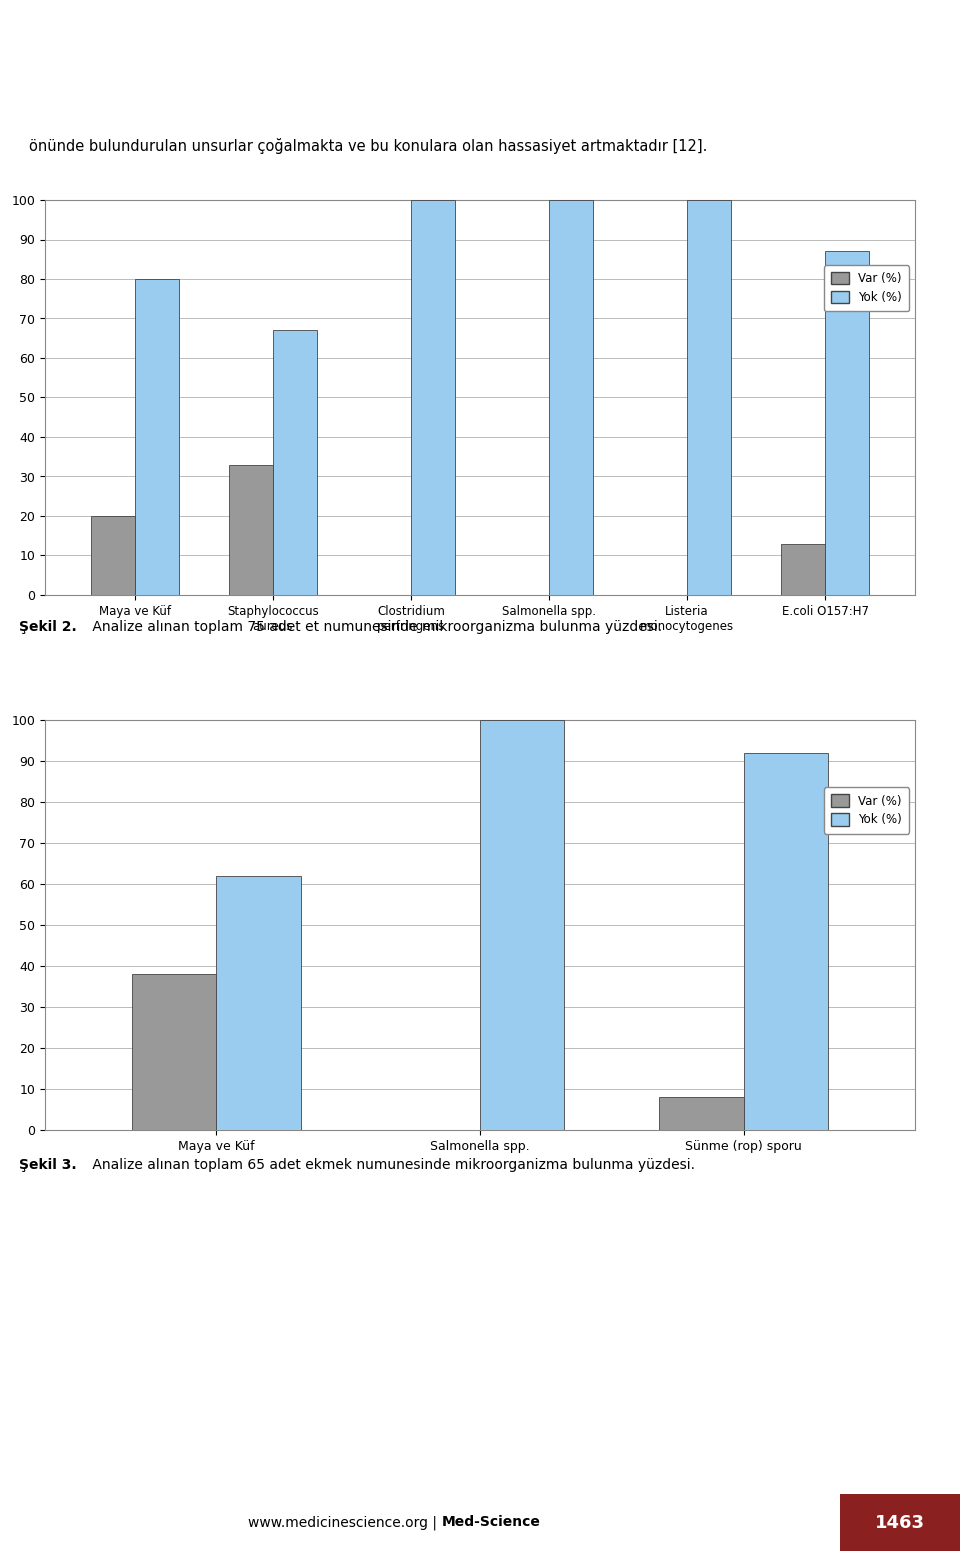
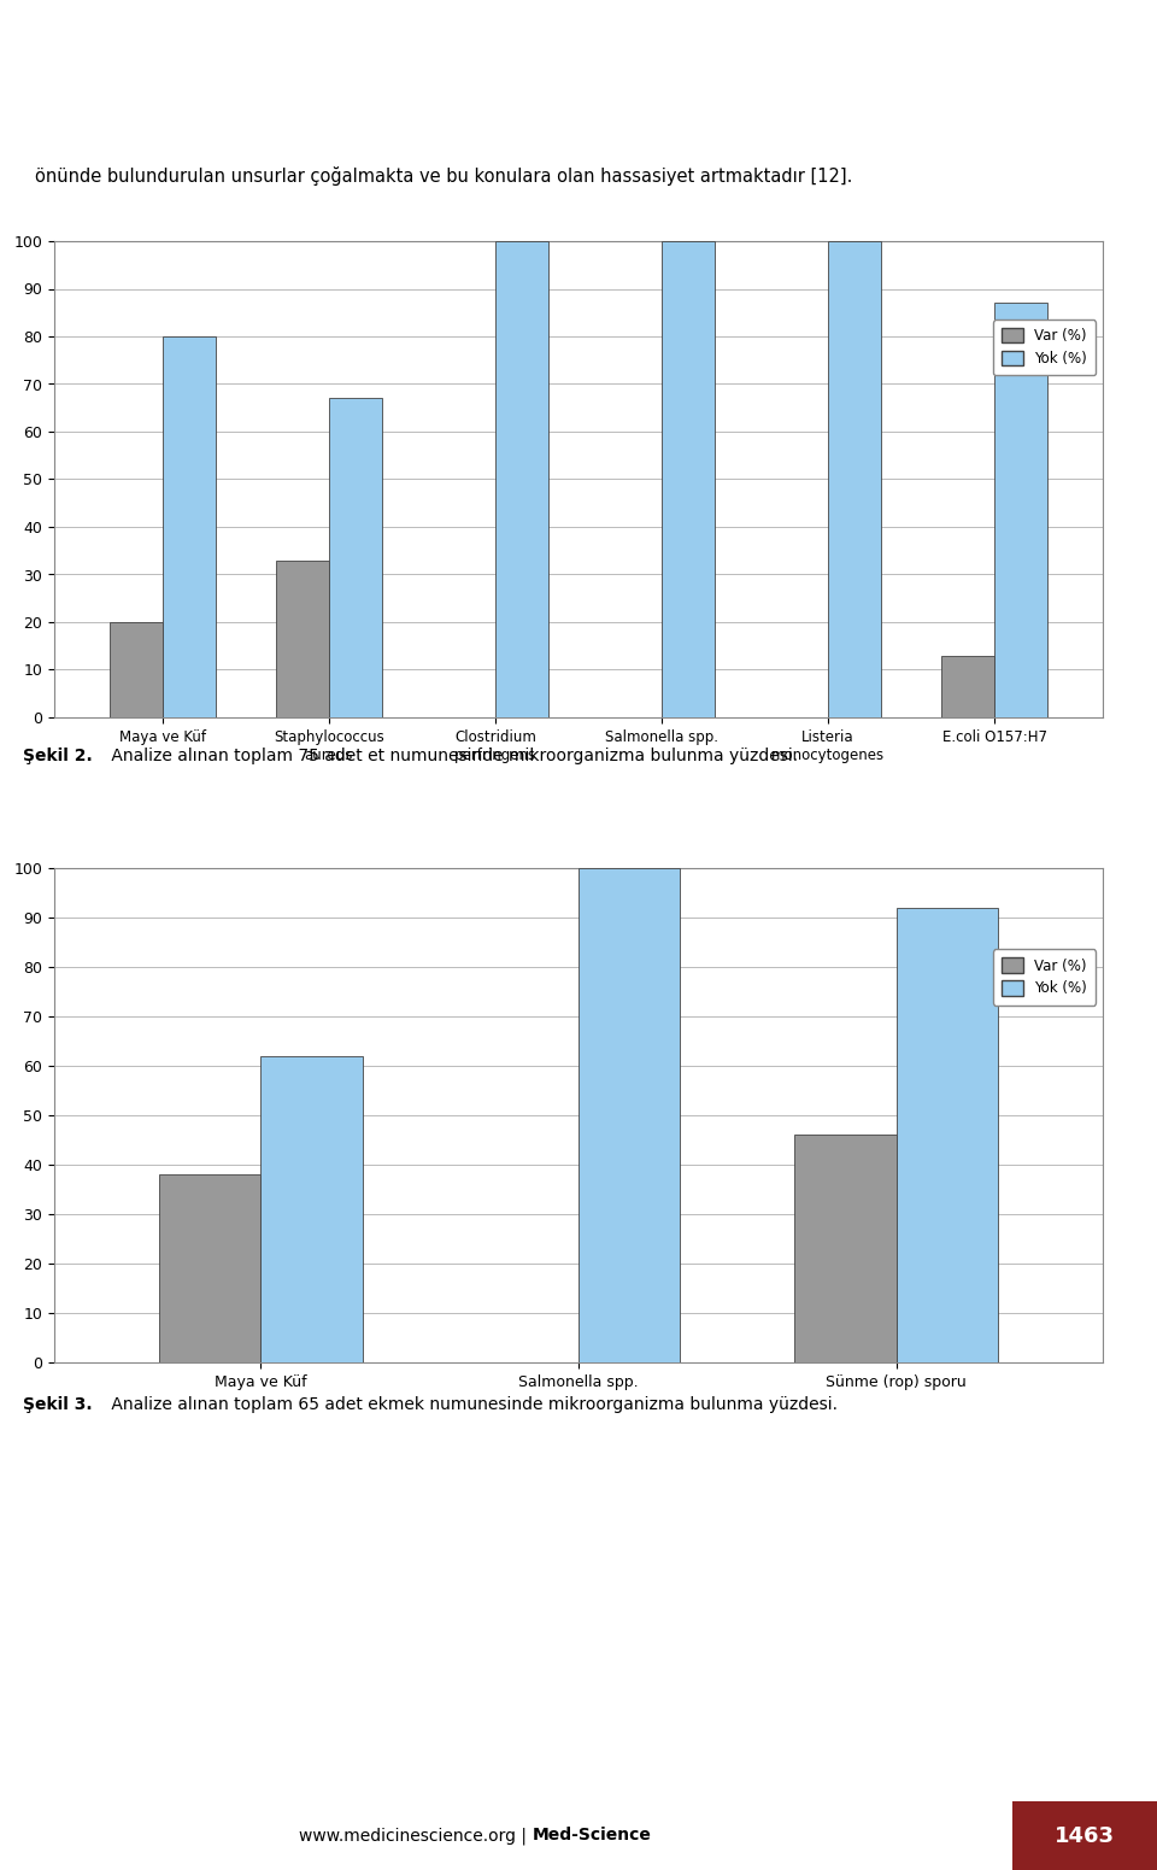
Var (%)/Sünme (rop) sporu: 8 -> 46
